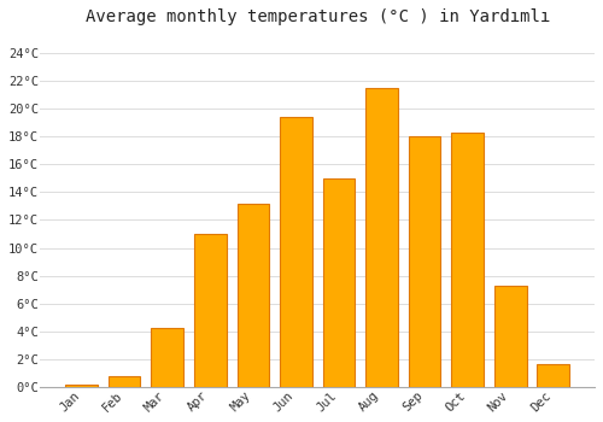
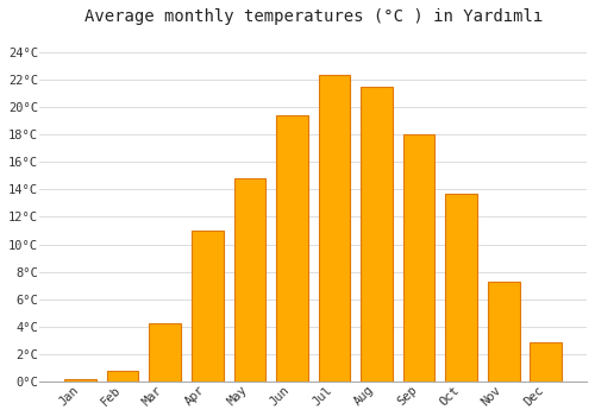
May: 13.2°C -> 14.8°C
Jul: 15.0°C -> 22.3°C
Oct: 18.3°C -> 13.7°C
Dec: 1.7°C -> 2.9°C
